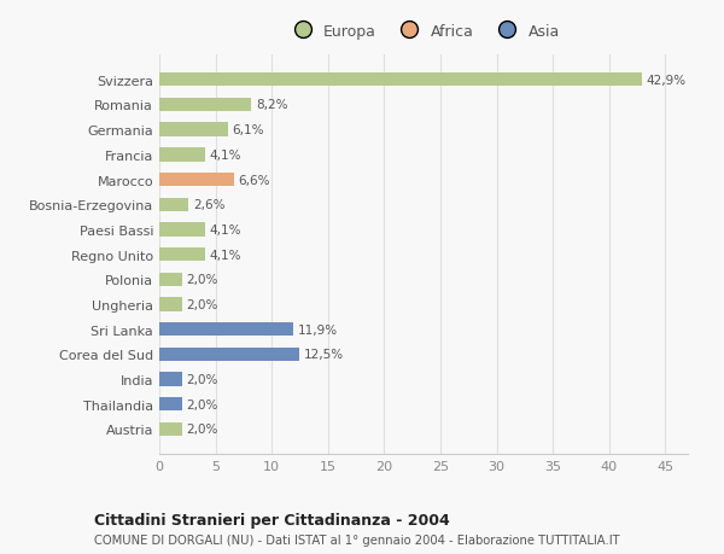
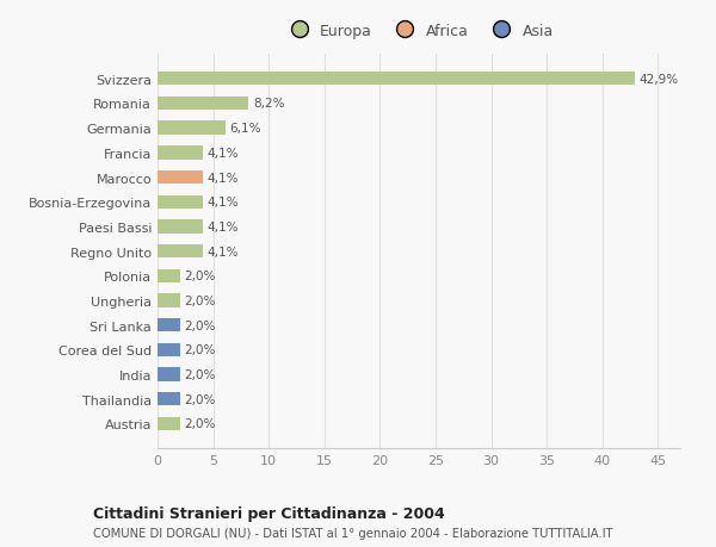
Marocco: 6,6% -> 4,1%
Bosnia-Erzegovina: 2,6% -> 4,1%
Sri Lanka: 11,9% -> 2,0%
Corea del Sud: 12,5% -> 2,0%
